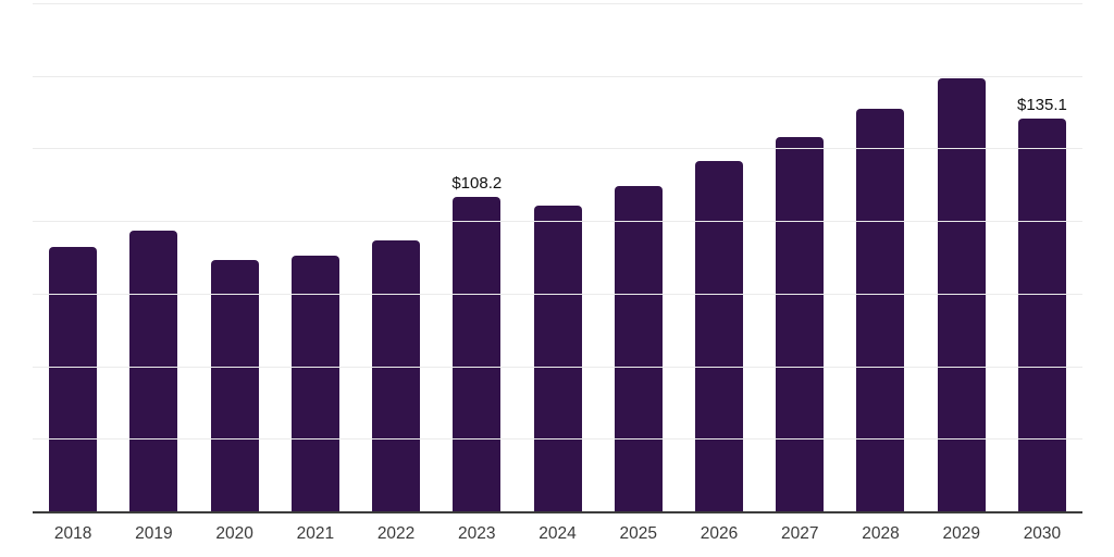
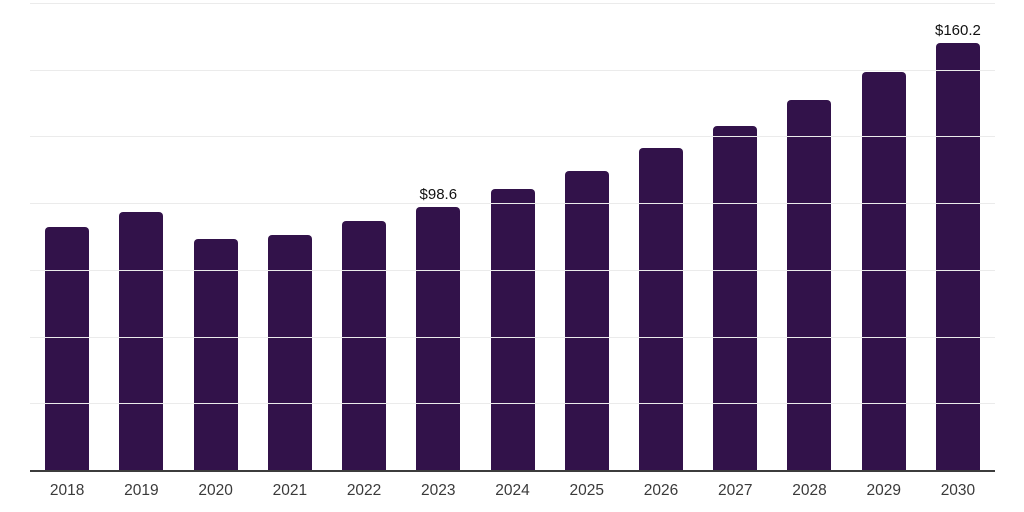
2023: $108.2 -> $98.6
2030: $135.1 -> $160.2
